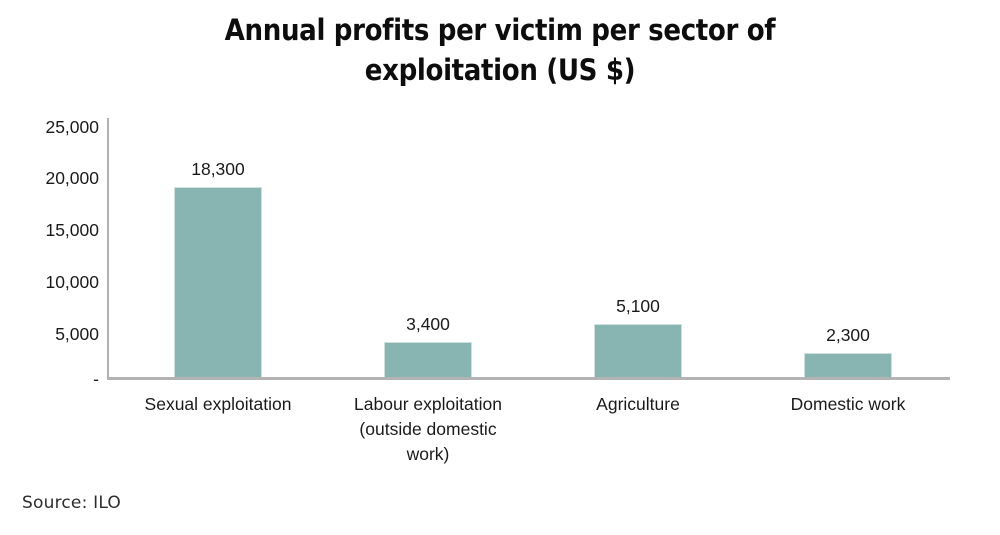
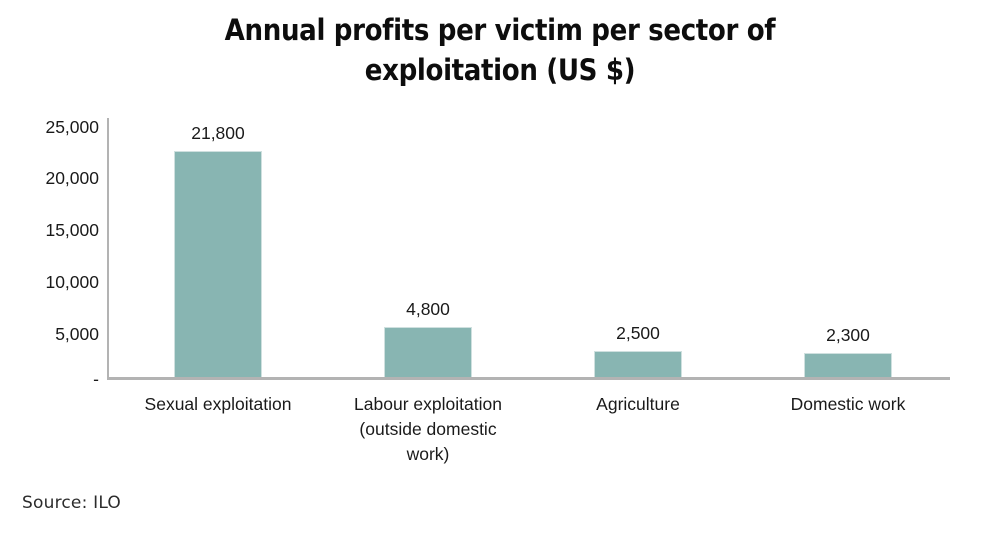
Sexual exploitation: 18,300 -> 21,800
Labour exploitation (outside domestic work): 3,400 -> 4,800
Agriculture: 5,100 -> 2,500
